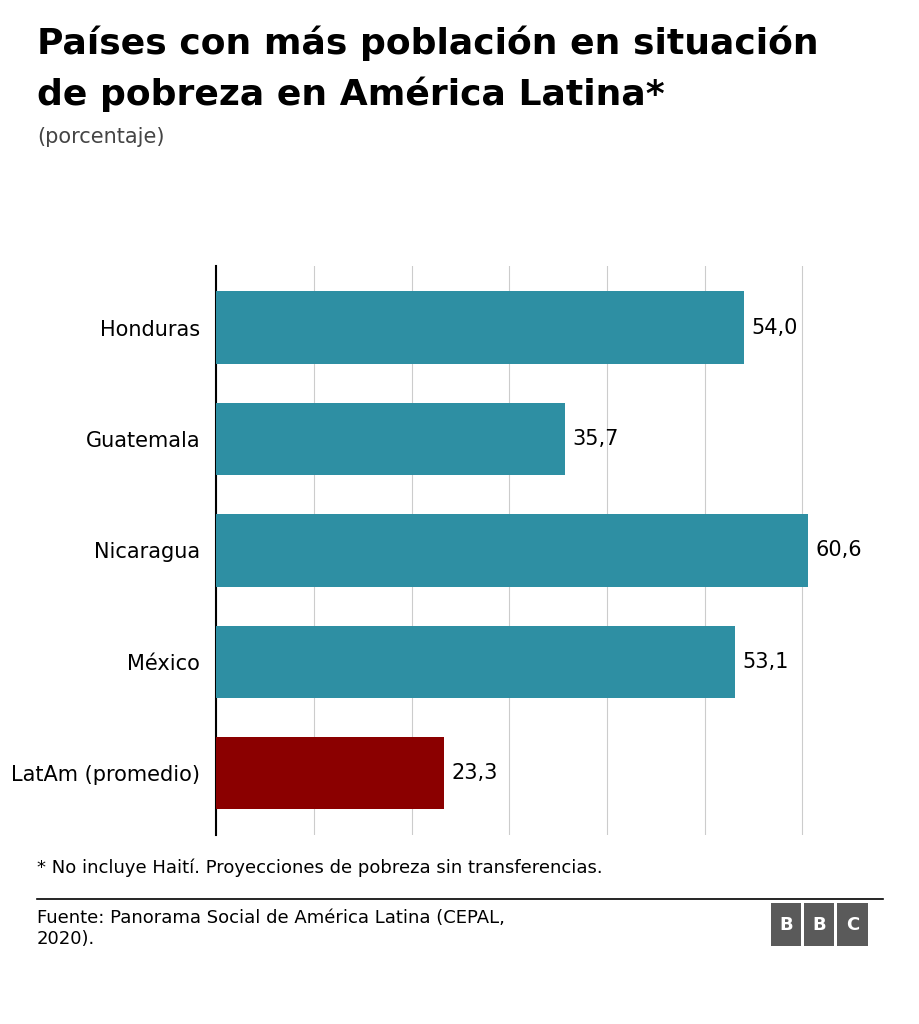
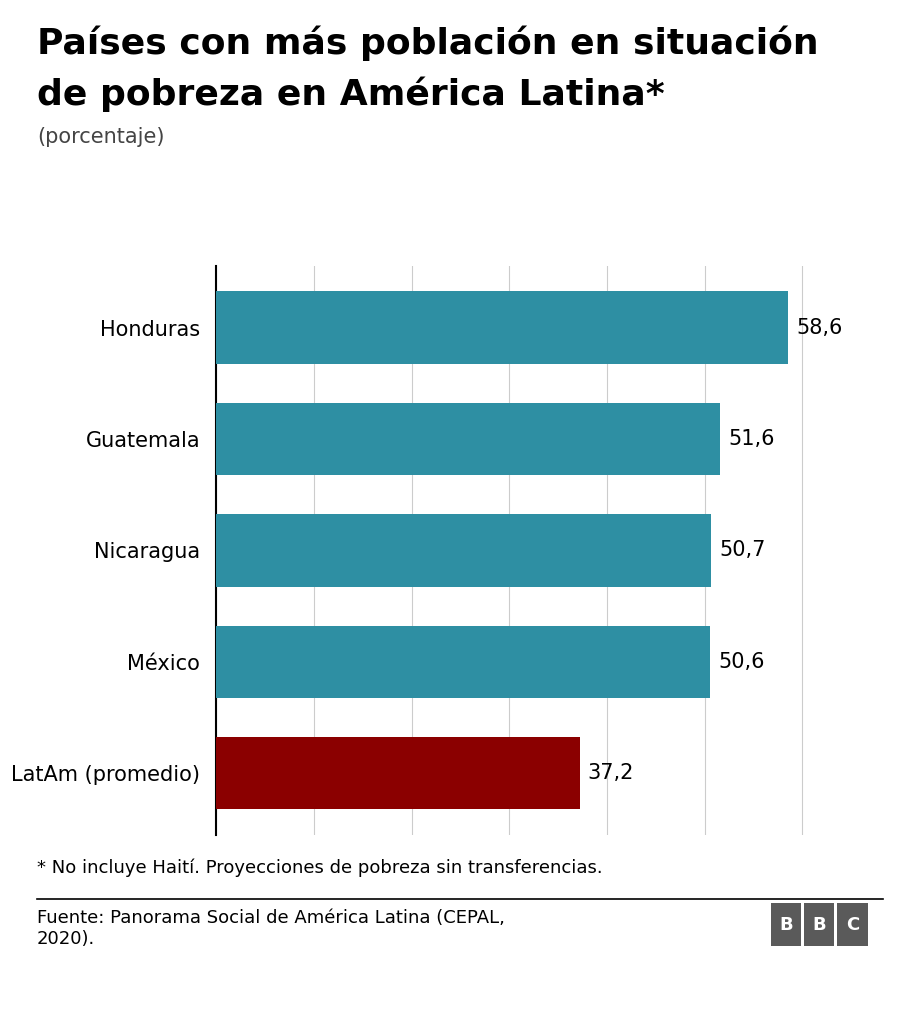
Honduras: 54,0 -> 58,6
Guatemala: 35,7 -> 51,6
Nicaragua: 60,6 -> 50,7
México: 53,1 -> 50,6
LatAm (promedio): 23,3 -> 37,2
